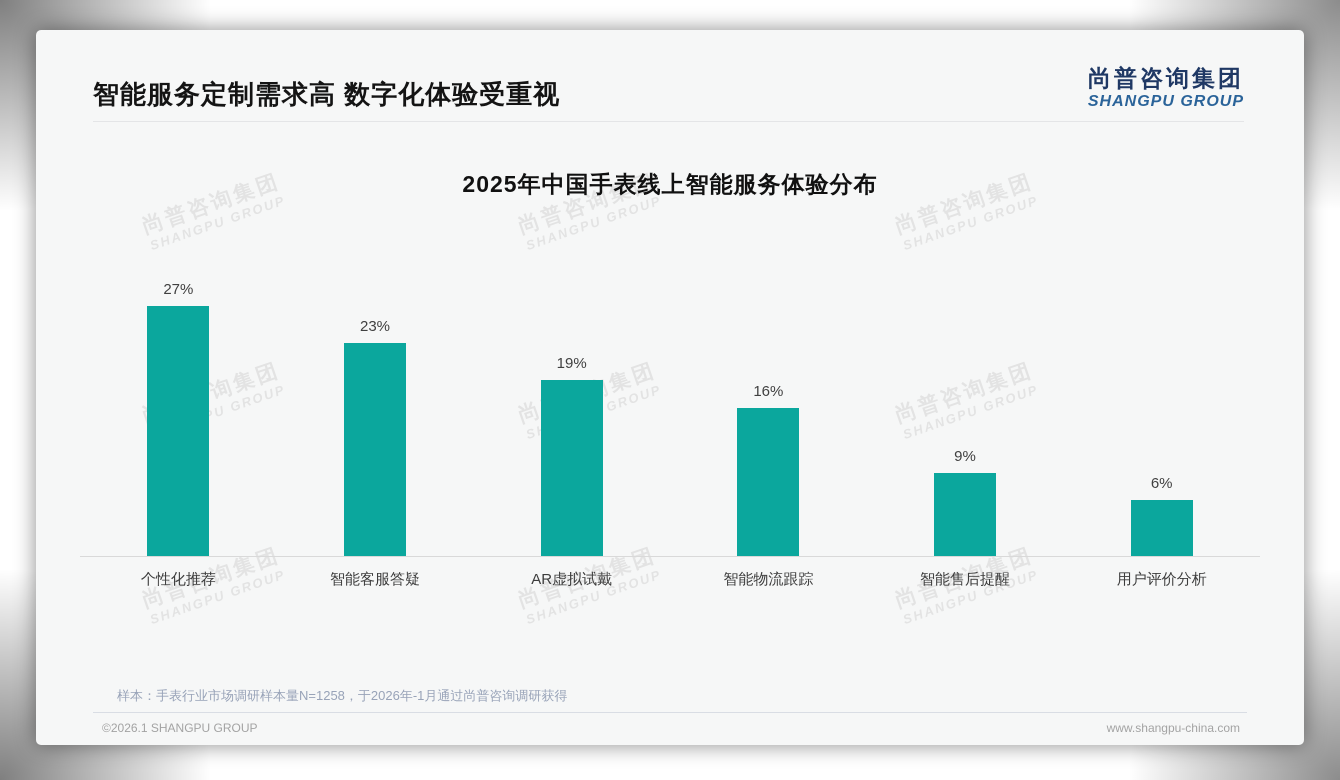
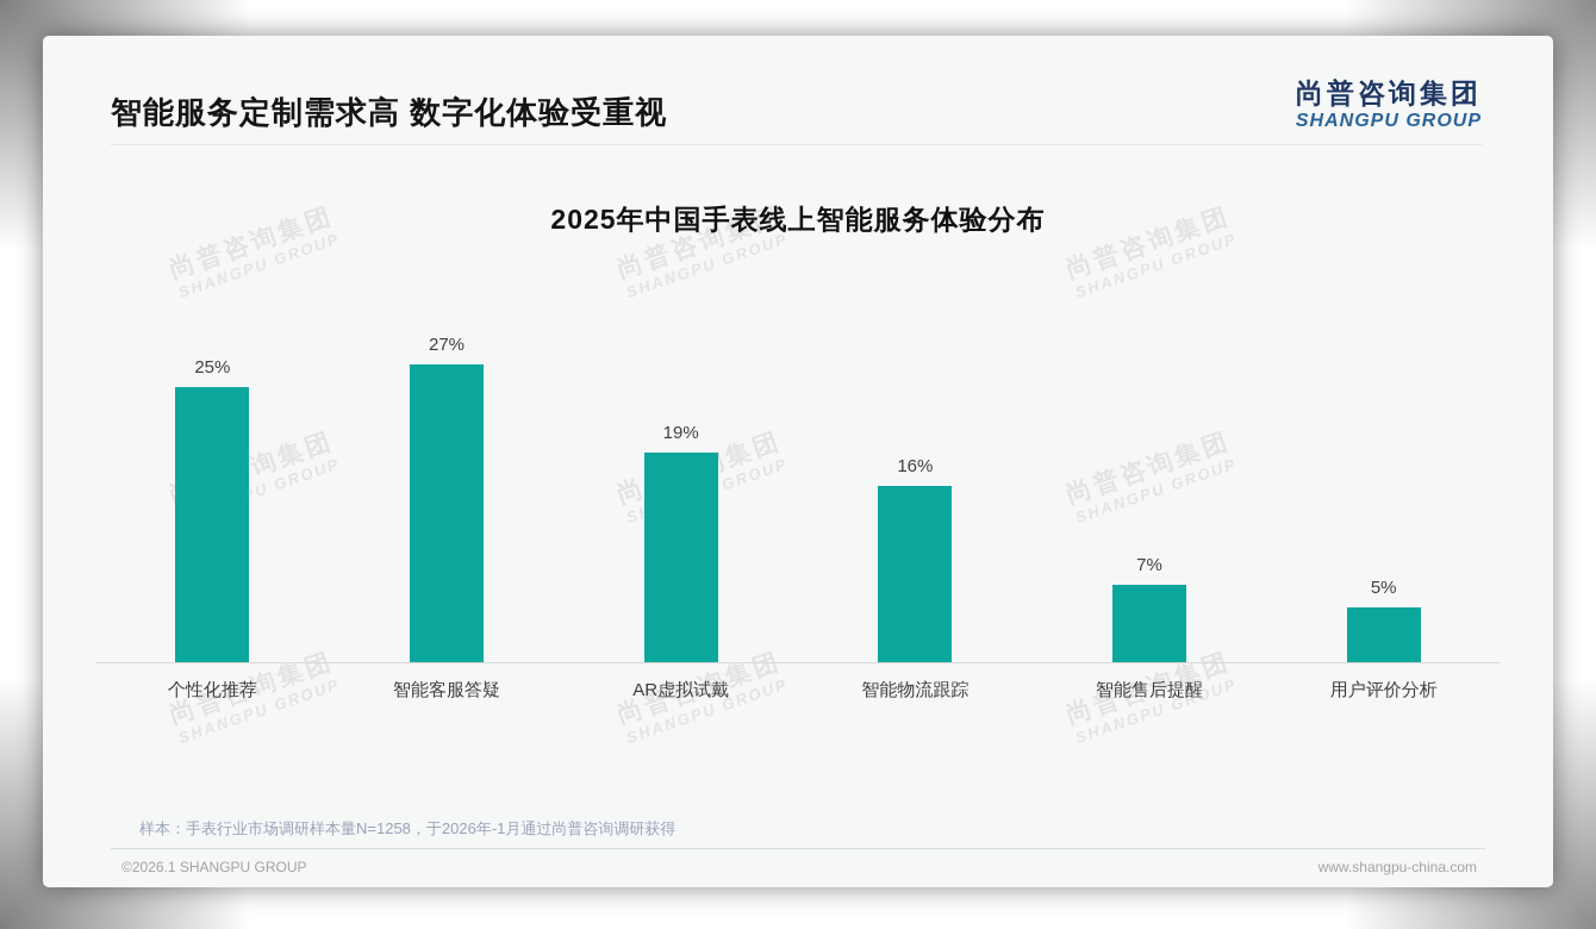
个性化推荐: 27% -> 25%
智能客服答疑: 23% -> 27%
智能售后提醒: 9% -> 7%
用户评价分析: 6% -> 5%
